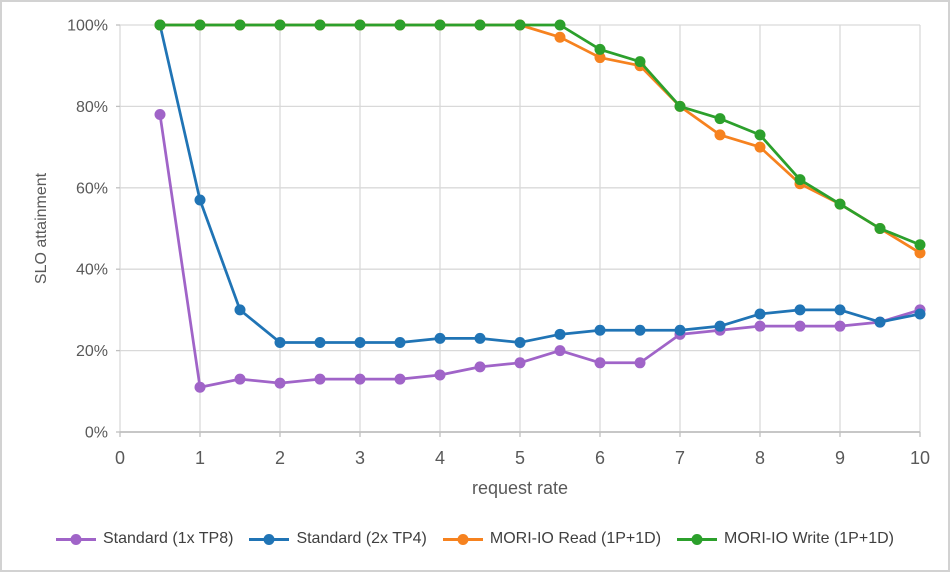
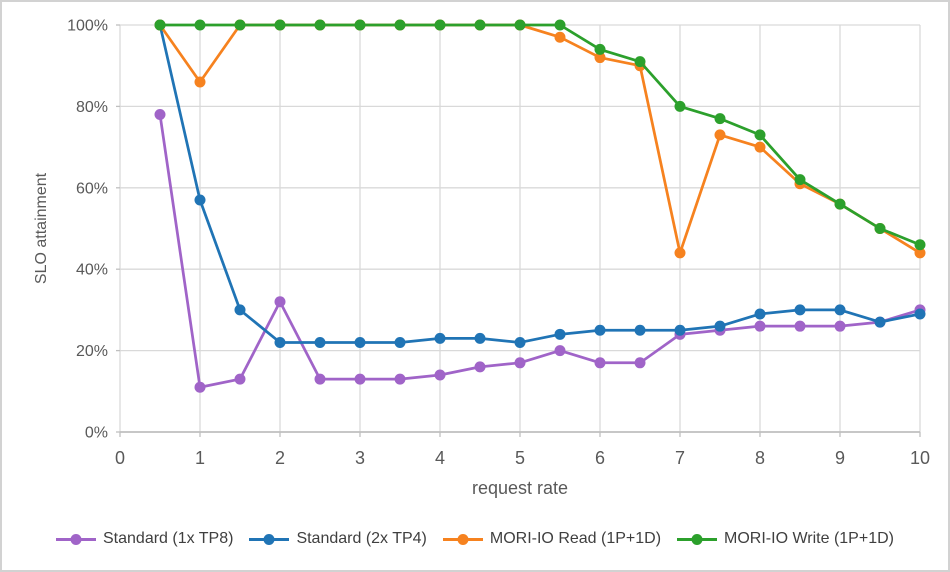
MORI-IO Read (1P+1D)/1: 100% -> 86%
Standard (1x TP8)/2: 12% -> 32%
MORI-IO Read (1P+1D)/7: 80% -> 44%
